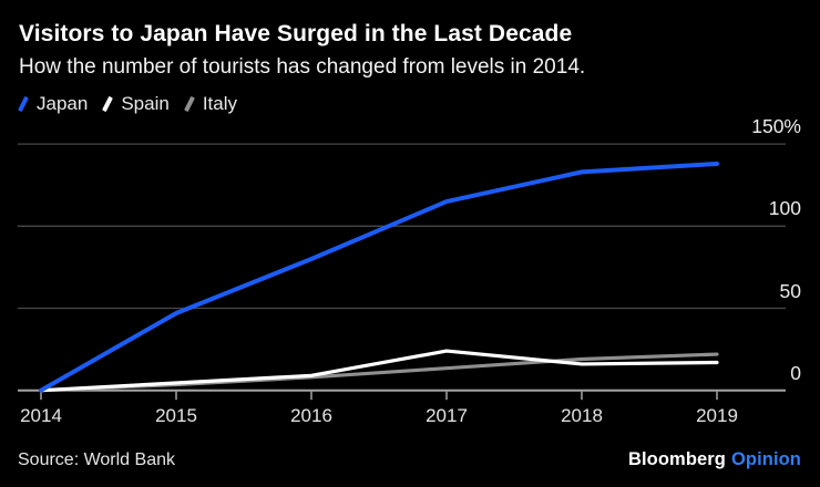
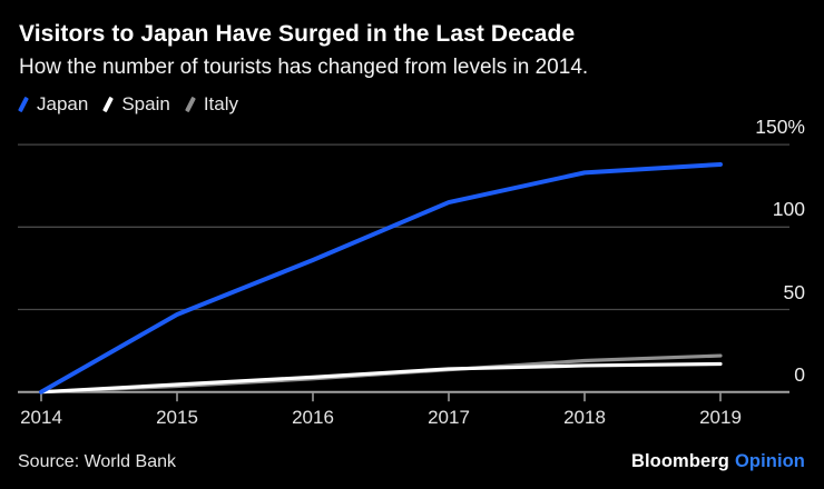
Spain/2017: 24% -> 14%
